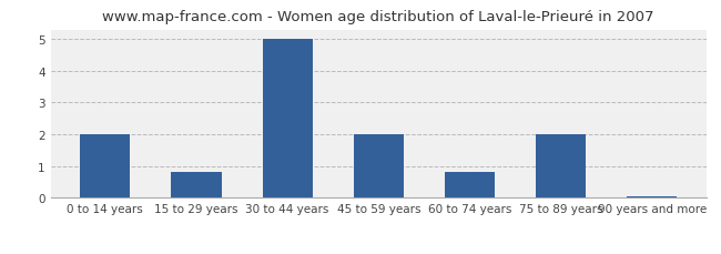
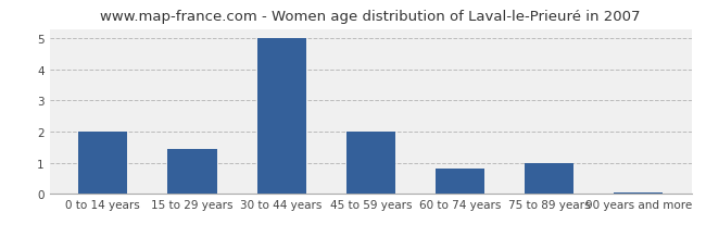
15 to 29 years: 0.80 -> 1.45
75 to 89 years: 2.00 -> 1.00
